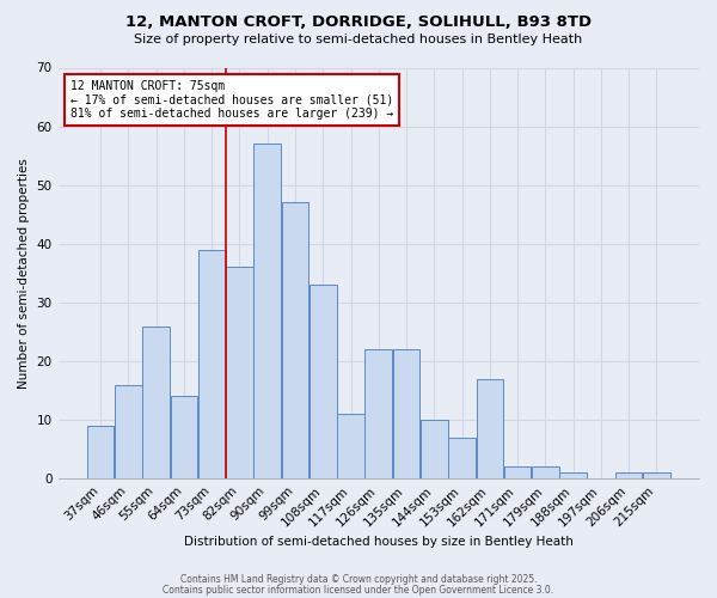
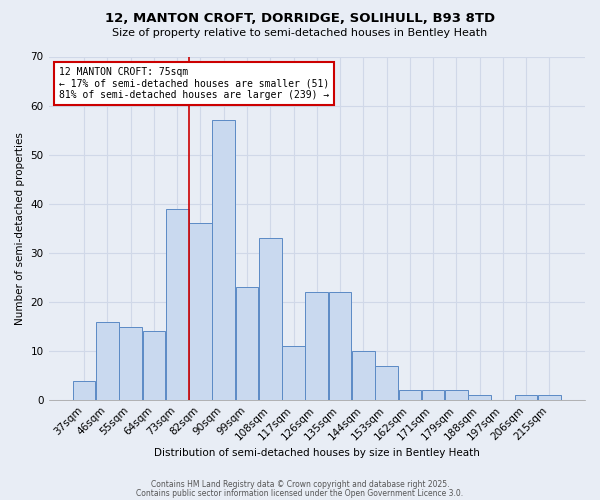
37sqm: 9 -> 4
55sqm: 26 -> 15
99sqm: 47 -> 23
162sqm: 17 -> 2
